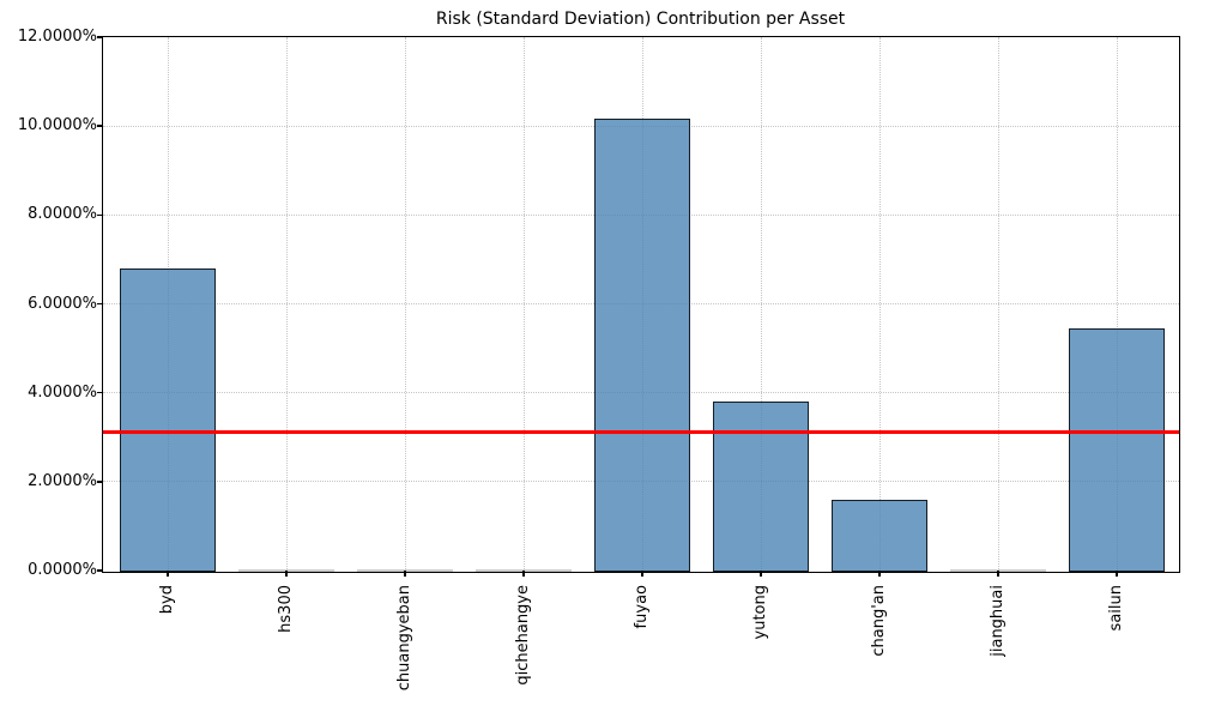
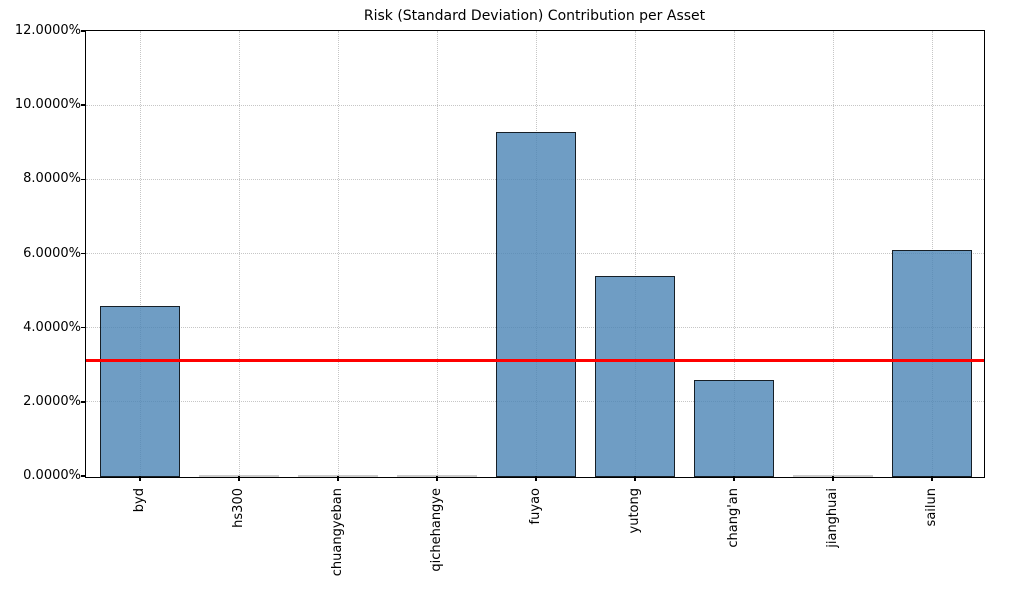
byd: 6.8% -> 4.6%
fuyao: 10.2% -> 9.3%
yutong: 3.8% -> 5.4%
chang'an: 1.6% -> 2.6%
sailun: 5.5% -> 6.1%
